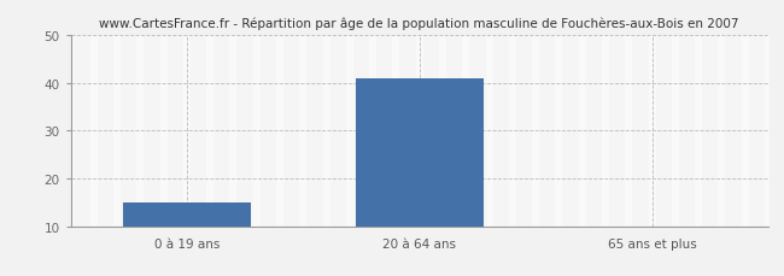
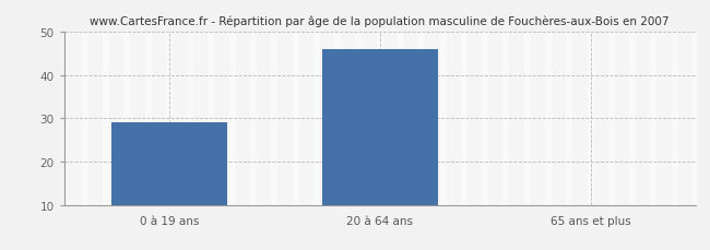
0 à 19 ans: 15 -> 29
20 à 64 ans: 41 -> 46
